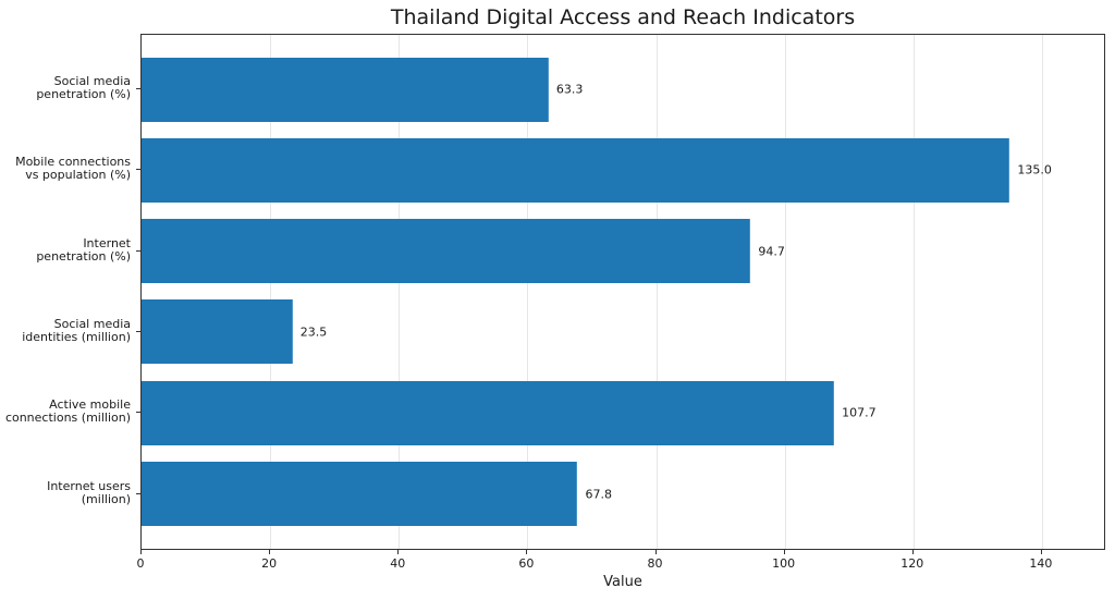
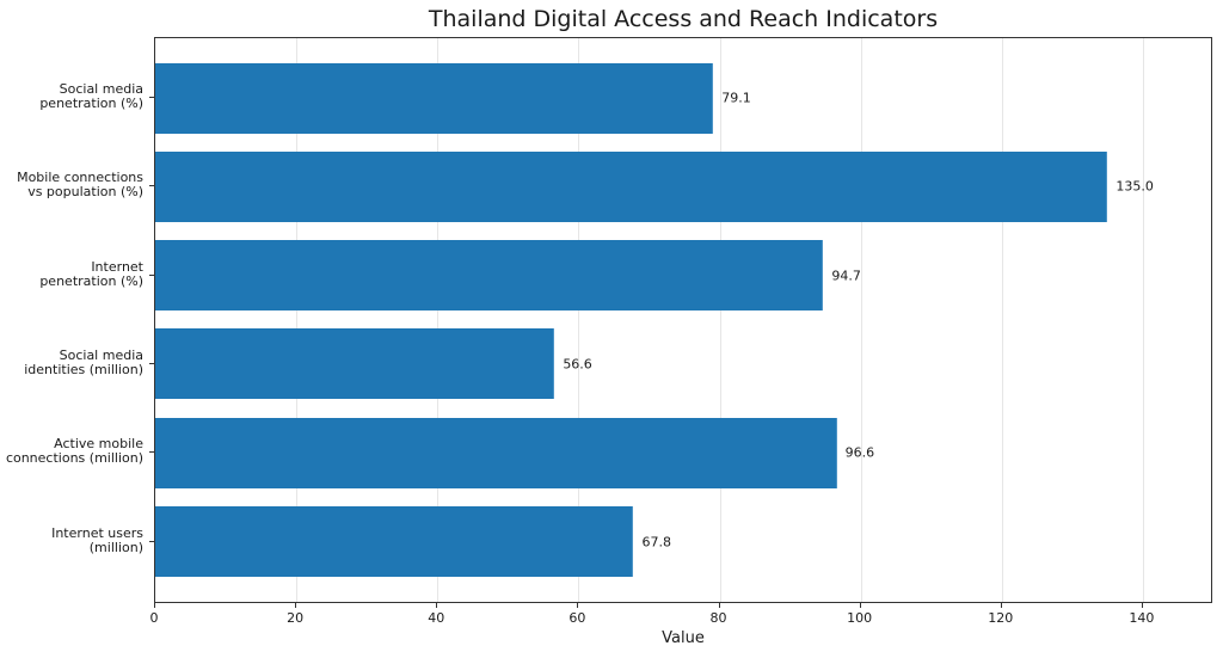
Social media penetration (%): 63.3 -> 79.1
Social media identities (million): 23.5 -> 56.6
Active mobile connections (million): 107.7 -> 96.6
